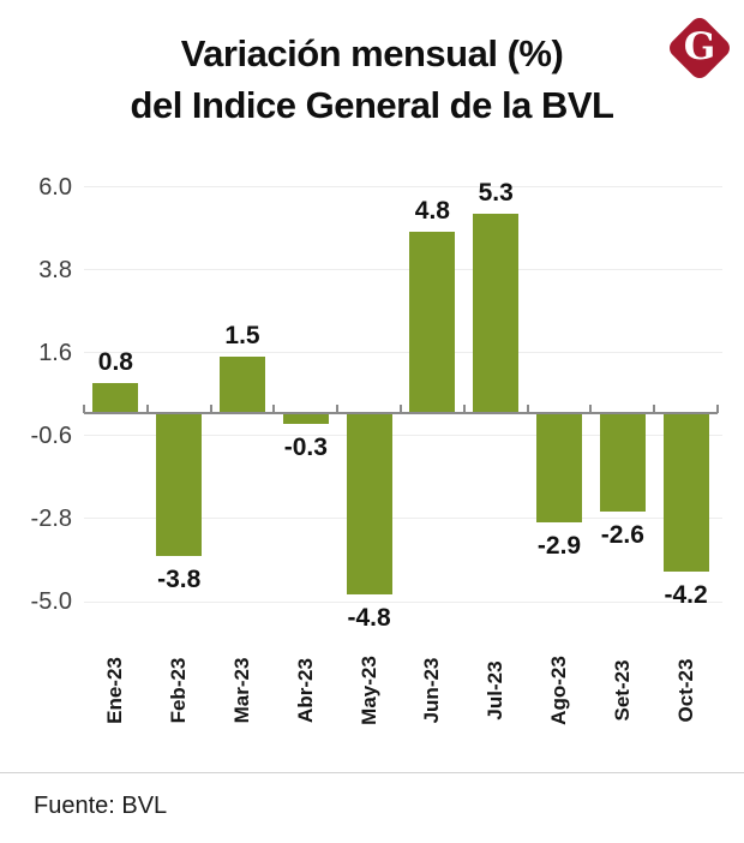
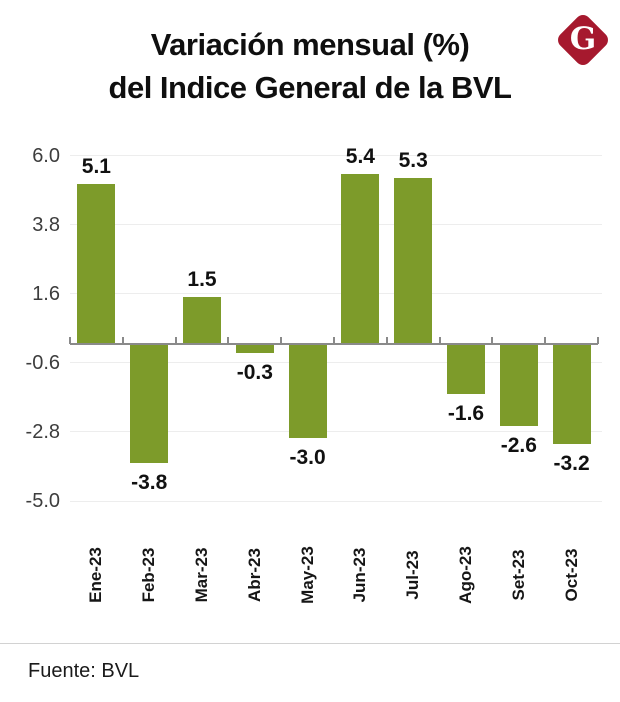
Ene-23: 0.8 -> 5.1
May-23: -4.8 -> -3.0
Jun-23: 4.8 -> 5.4
Ago-23: -2.9 -> -1.6
Oct-23: -4.2 -> -3.2
